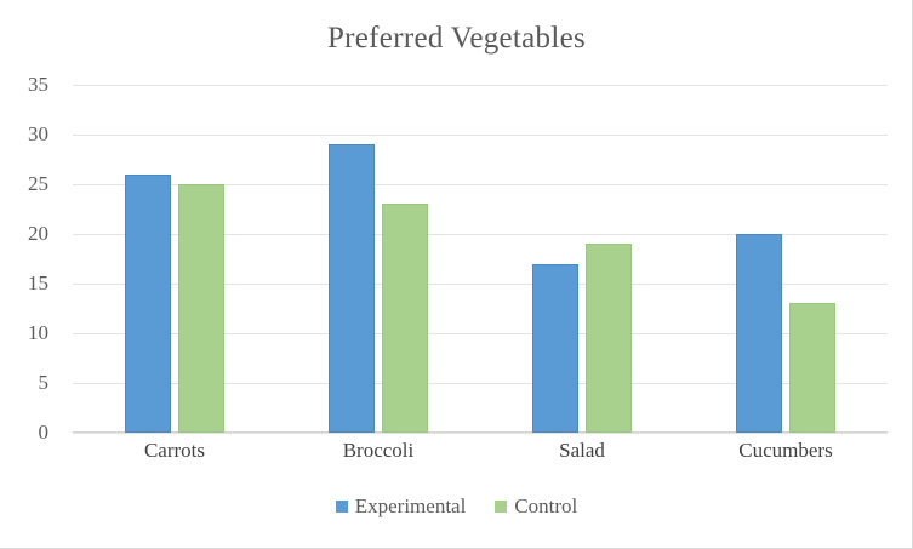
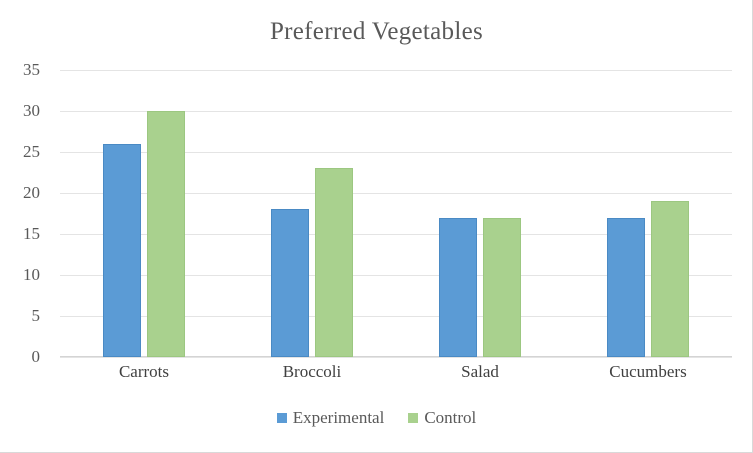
Control/Carrots: 25 -> 30
Experimental/Broccoli: 29 -> 18
Control/Salad: 19 -> 17
Experimental/Cucumbers: 20 -> 17
Control/Cucumbers: 13 -> 19
